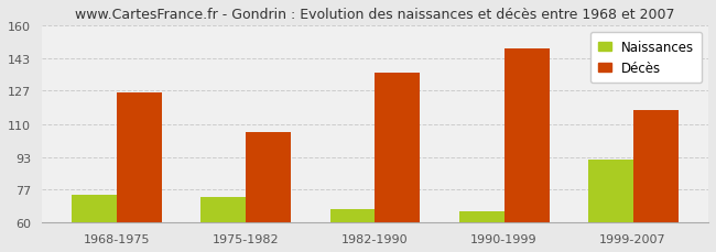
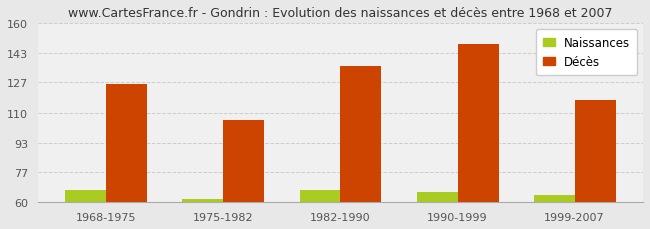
Naissances/1968-1975: 74 -> 67
Naissances/1975-1982: 73 -> 62
Naissances/1999-2007: 92 -> 64
